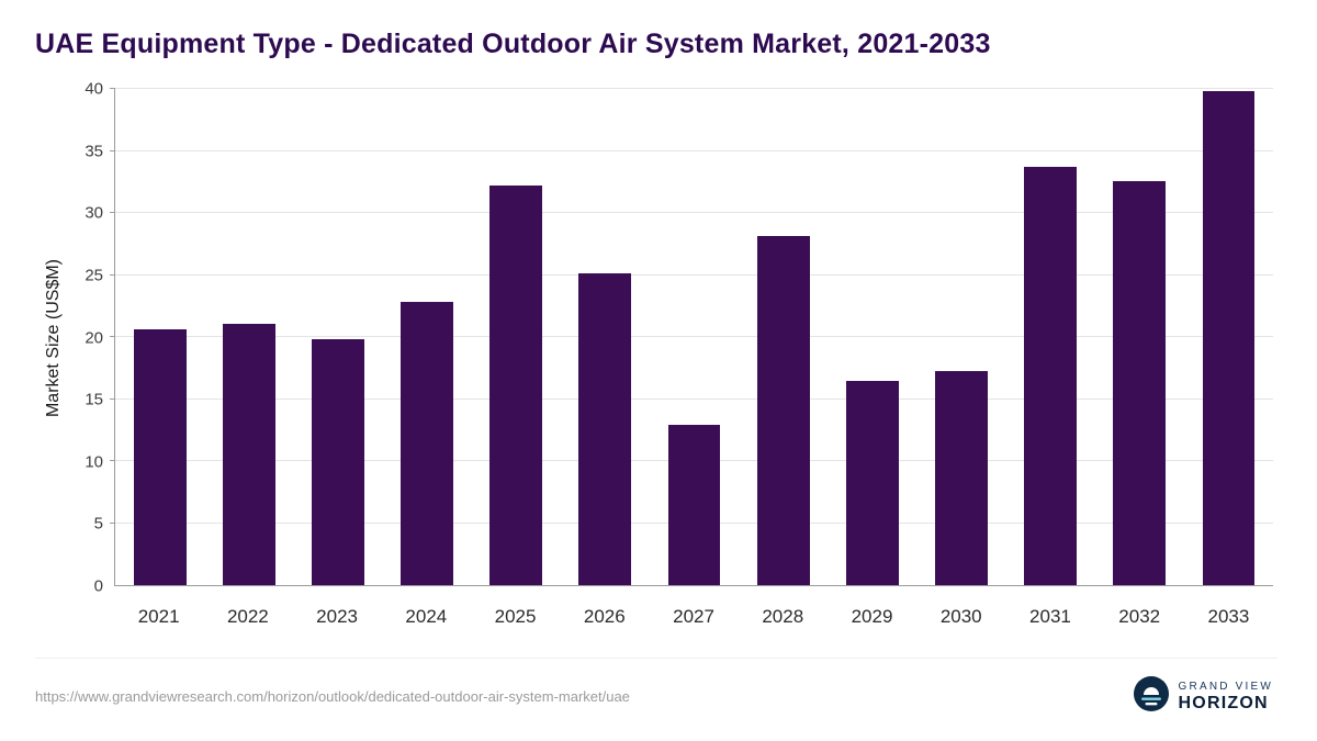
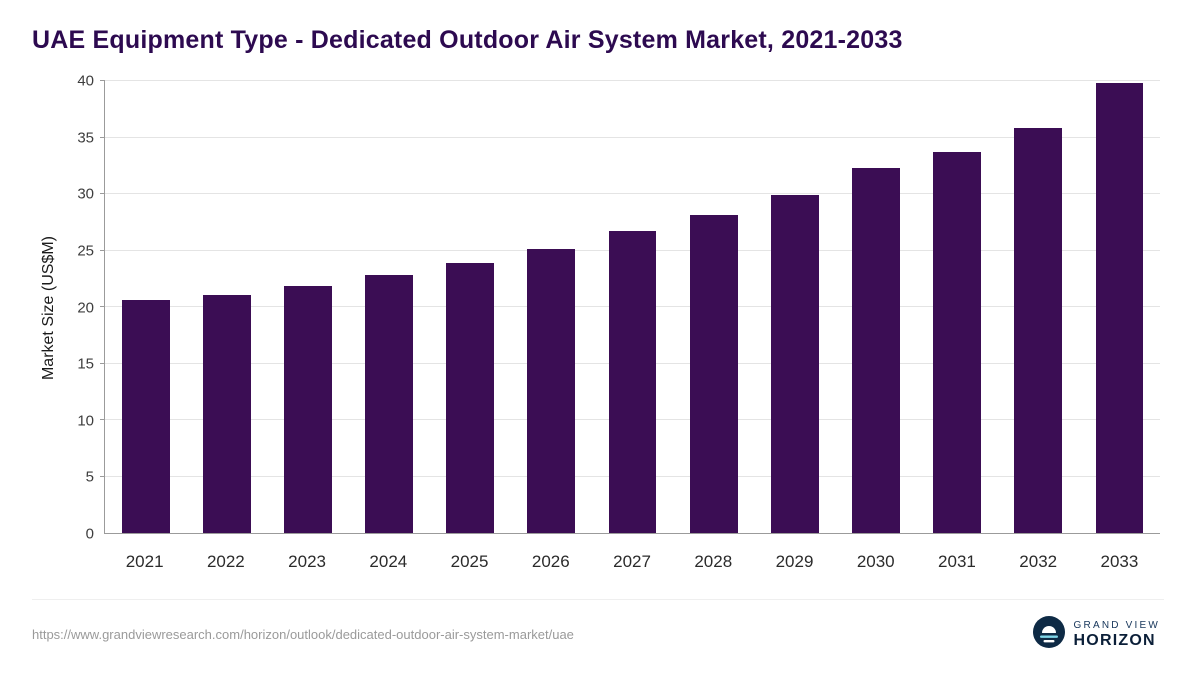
2023: 19.8 -> 21.9
2025: 32.2 -> 23.9
2027: 12.9 -> 26.7
2029: 16.5 -> 29.9
2030: 17.3 -> 32.3
2032: 32.6 -> 35.8
